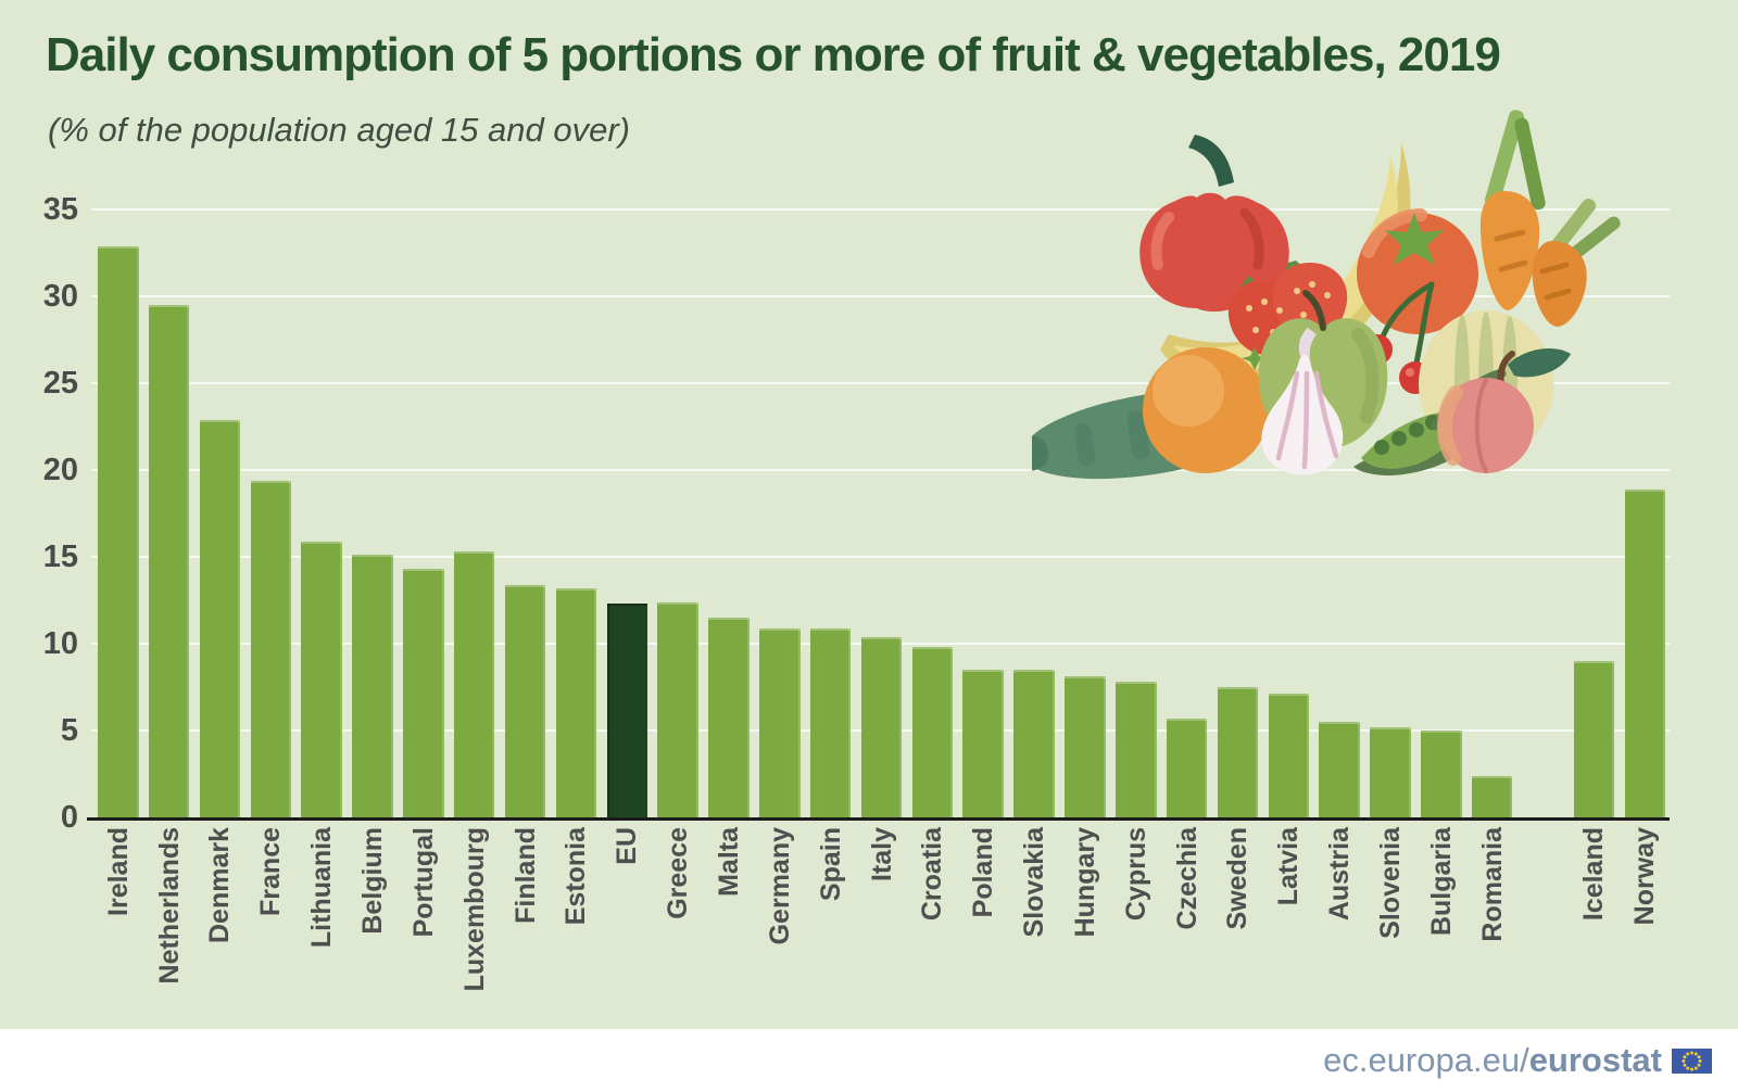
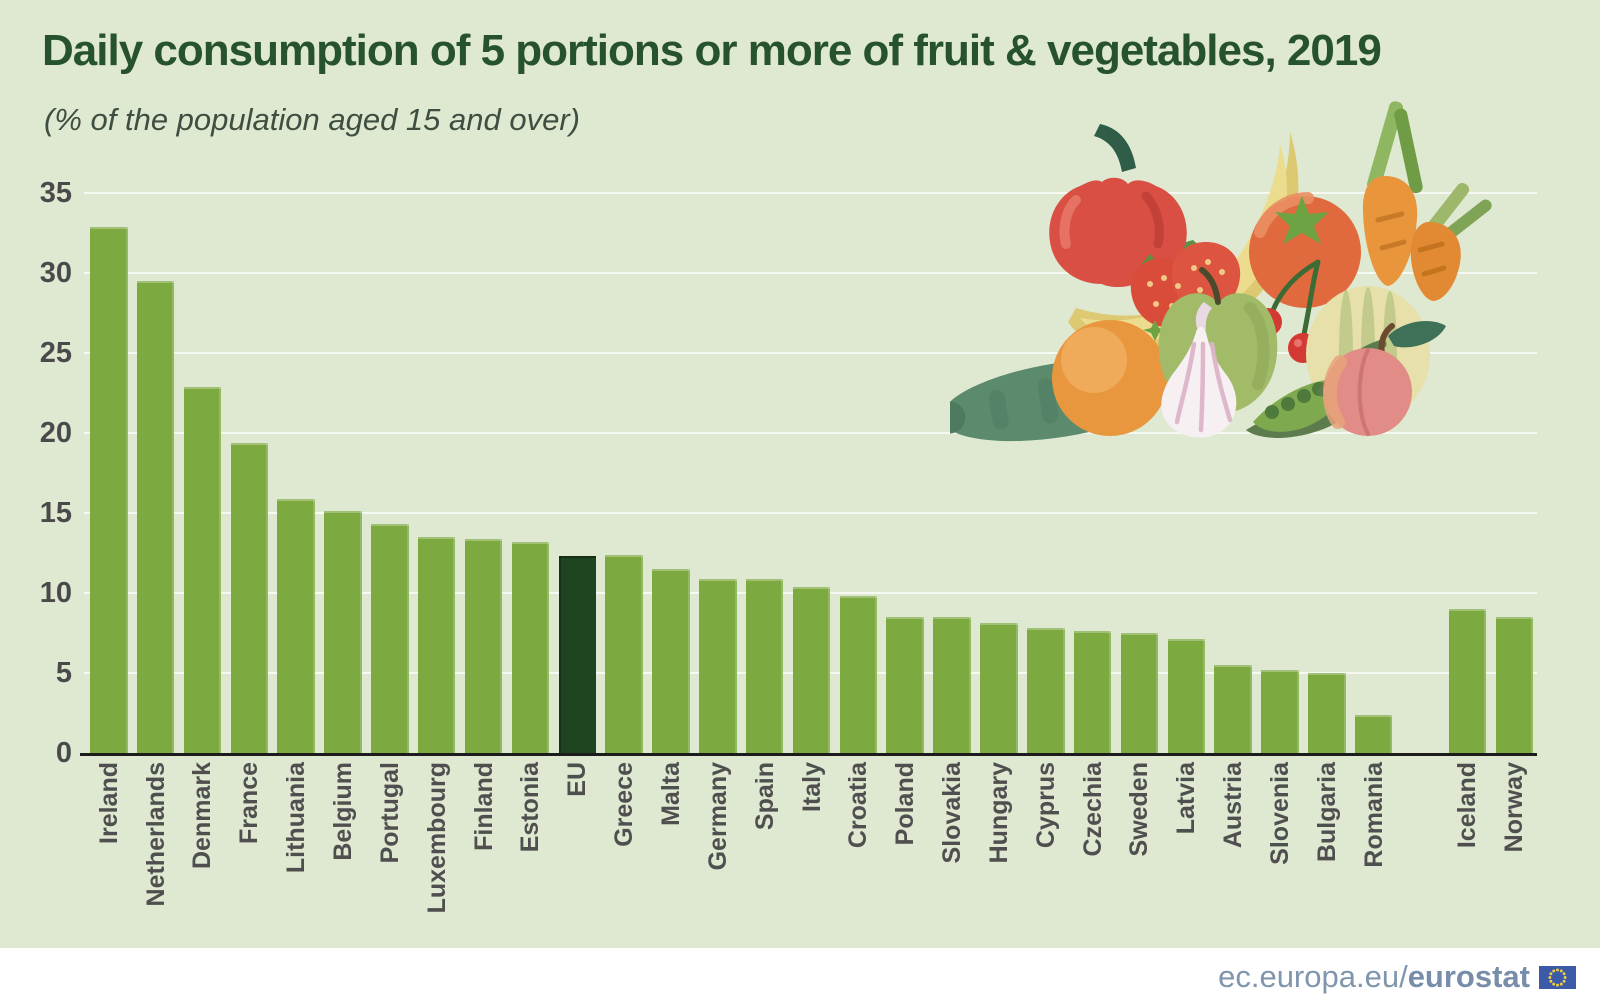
Luxembourg: 15.3 -> 13.5
Czechia: 5.7 -> 7.6
Norway: 18.9 -> 8.5
